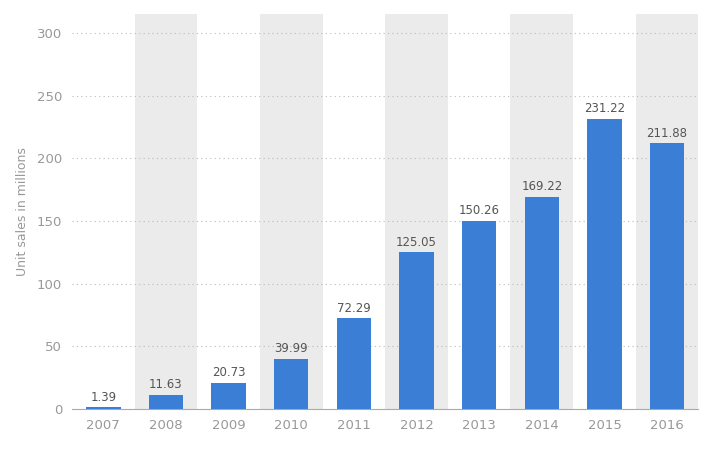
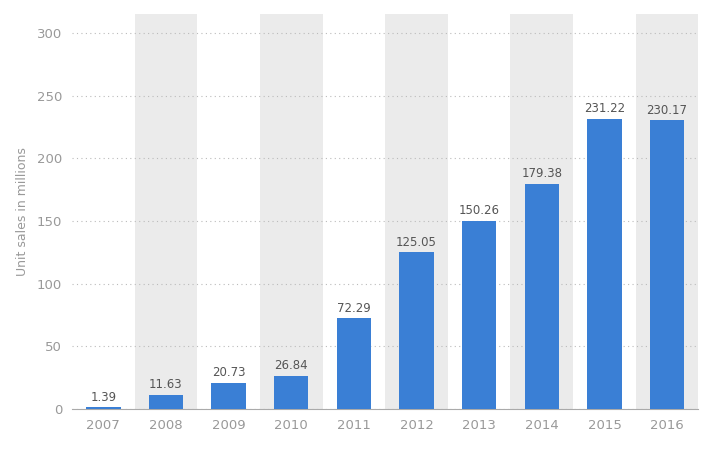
2010: 39.99 -> 26.84
2014: 169.22 -> 179.38
2016: 211.88 -> 230.17
